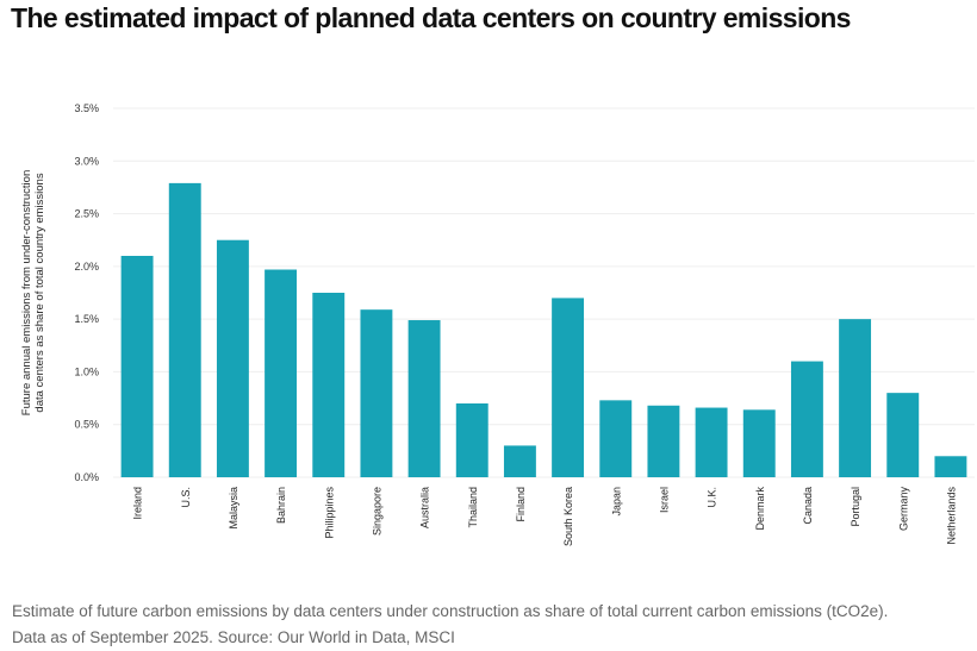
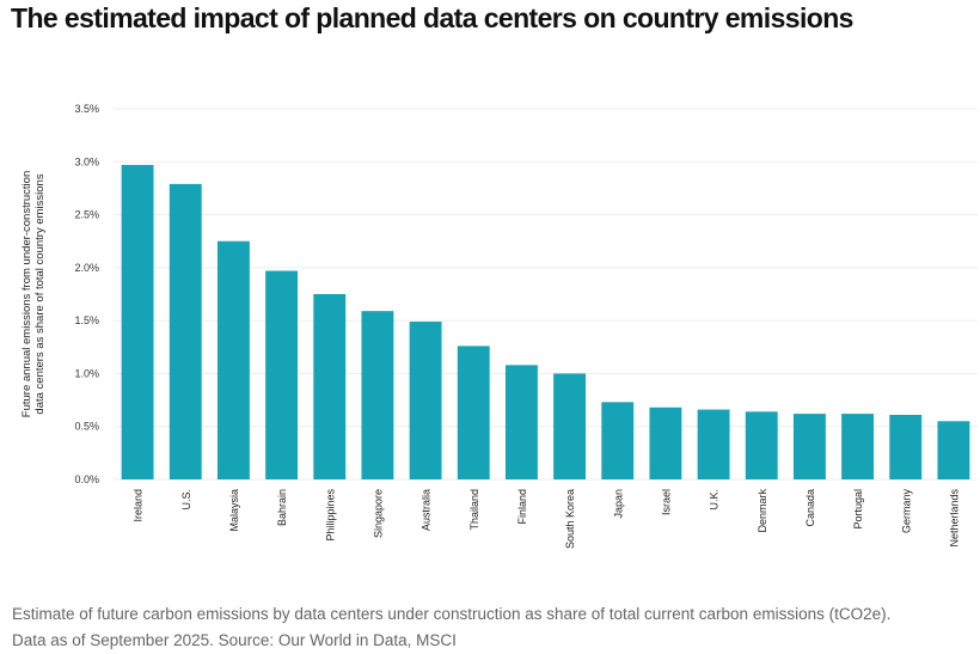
Ireland: 2.1% -> 3.0%
Thailand: 0.7% -> 1.3%
Finland: 0.3% -> 1.1%
South Korea: 1.7% -> 1.0%
Canada: 1.1% -> 0.6%
Portugal: 1.5% -> 0.6%
Germany: 0.8% -> 0.6%
Netherlands: 0.2% -> 0.6%
